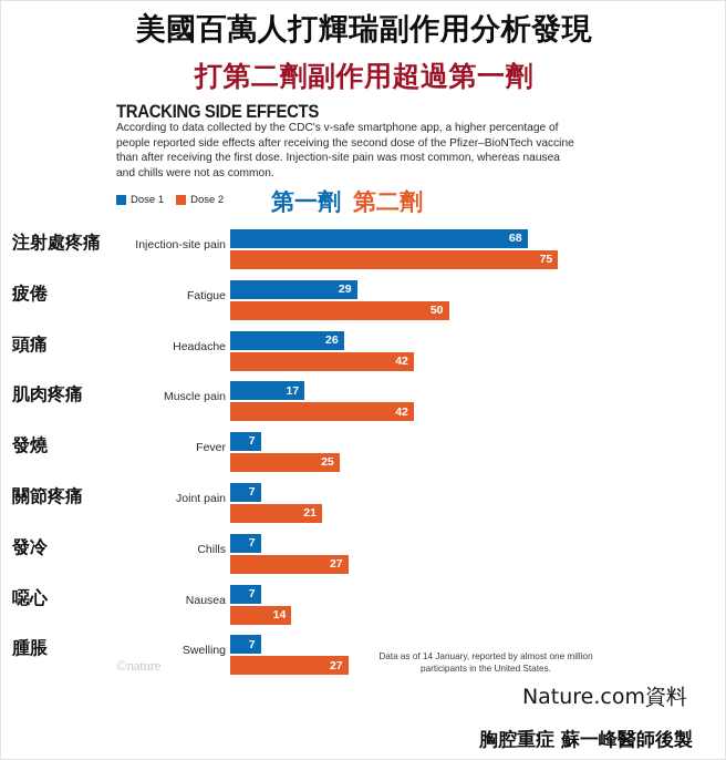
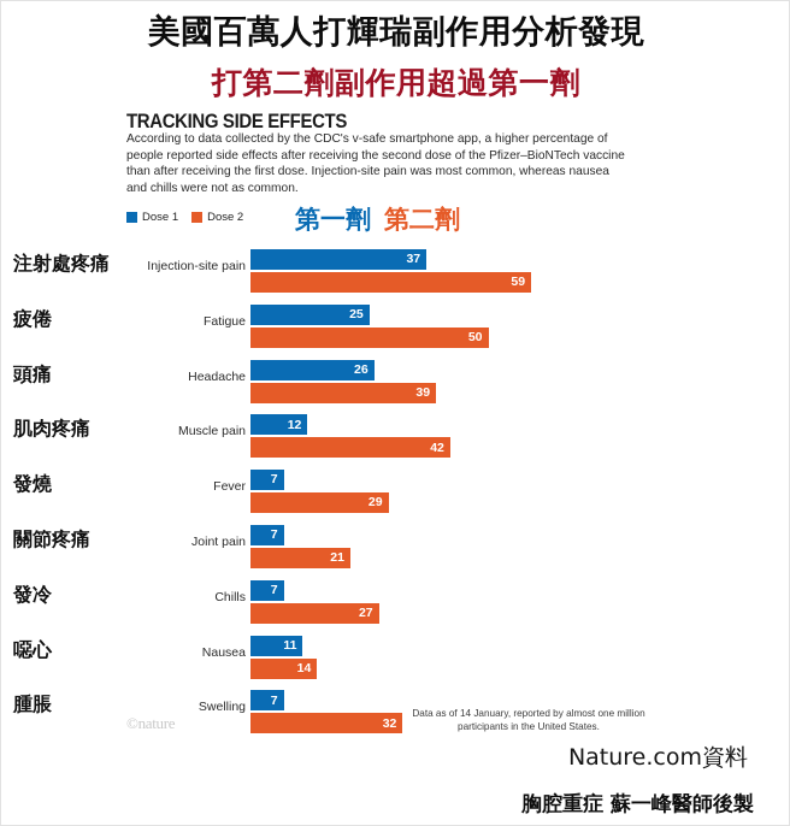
Dose 1/Injection-site pain: 68 -> 37
Dose 2/Injection-site pain: 75 -> 59
Dose 1/Fatigue: 29 -> 25
Dose 2/Headache: 42 -> 39
Dose 1/Muscle pain: 17 -> 12
Dose 2/Fever: 25 -> 29
Dose 1/Nausea: 7 -> 11
Dose 2/Swelling: 27 -> 32
